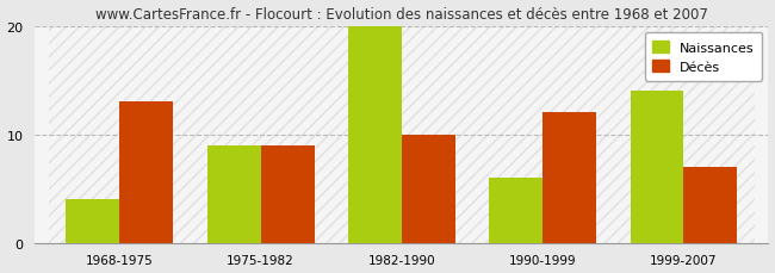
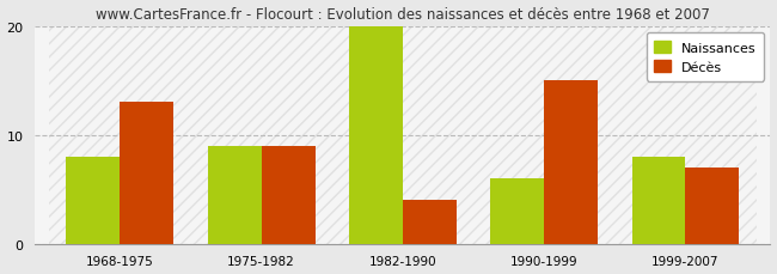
Naissances/1968-1975: 4 -> 8
Décès/1982-1990: 10 -> 4
Décès/1990-1999: 12 -> 15
Naissances/1999-2007: 14 -> 8
